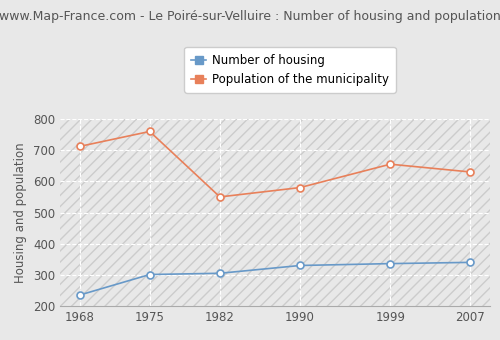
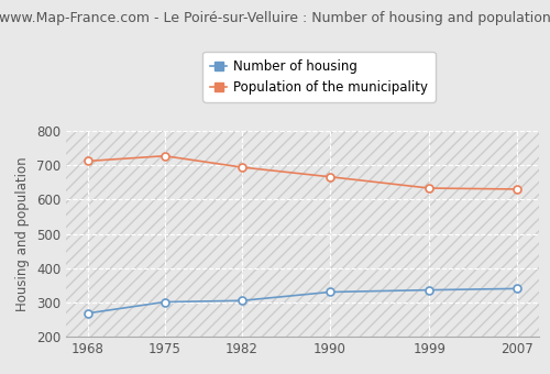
Number of housing/1968: 235 -> 268
Population of the municipality/1975: 760 -> 727
Population of the municipality/1982: 550 -> 694
Population of the municipality/1990: 580 -> 666
Population of the municipality/1999: 655 -> 633
